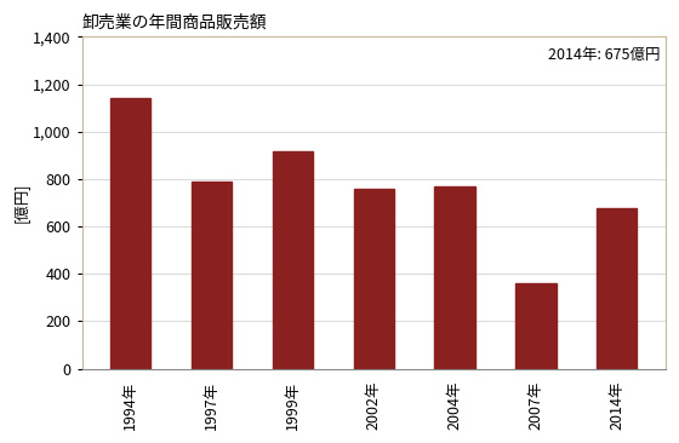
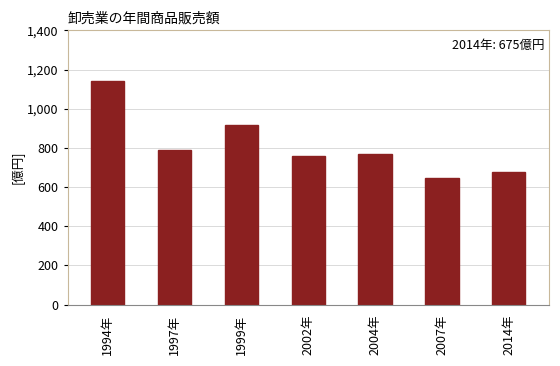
2007年: 360 -> 640
